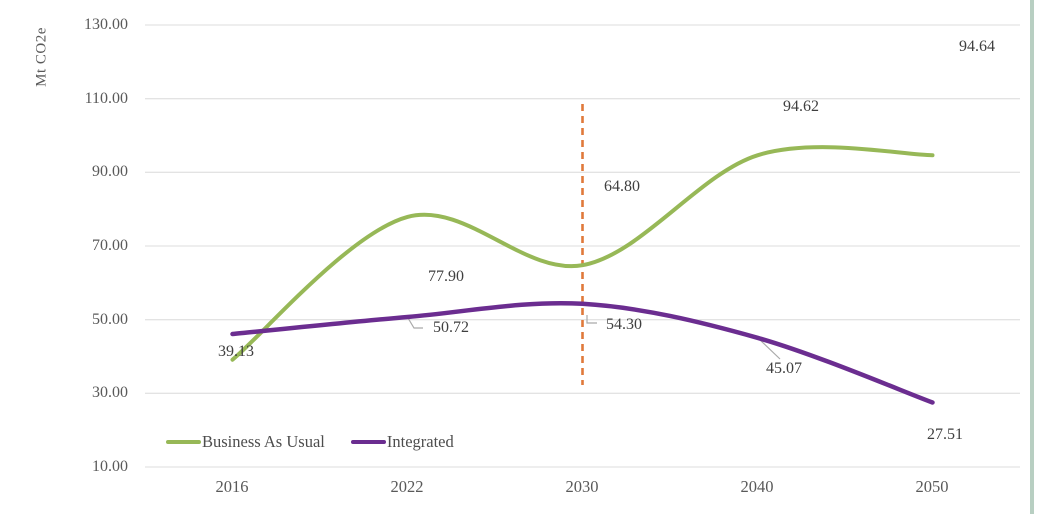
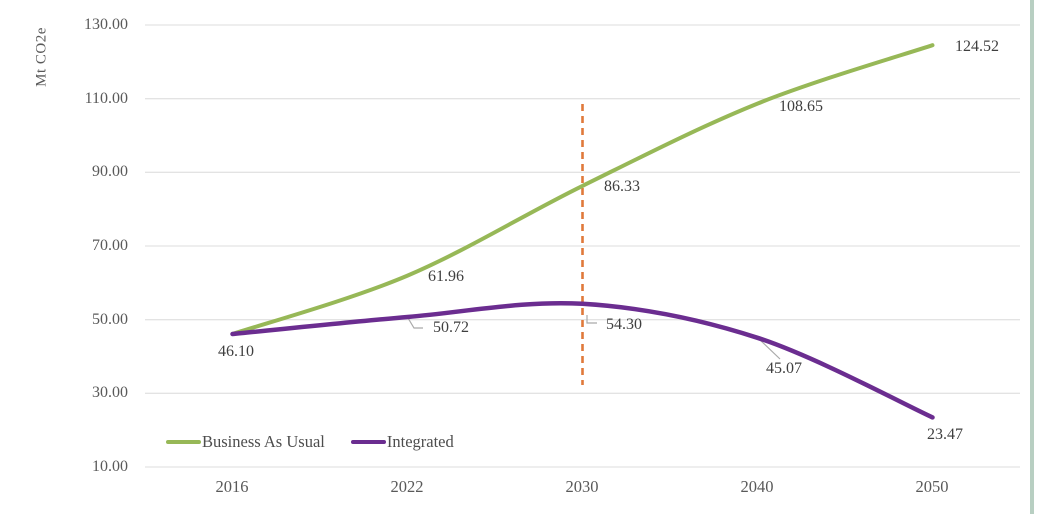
Business As Usual/2016: 39.13 -> 46.10
Business As Usual/2022: 77.90 -> 61.96
Business As Usual/2030: 64.80 -> 86.33
Business As Usual/2040: 94.62 -> 108.65
Business As Usual/2050: 94.64 -> 124.52
Integrated/2050: 27.51 -> 23.47
